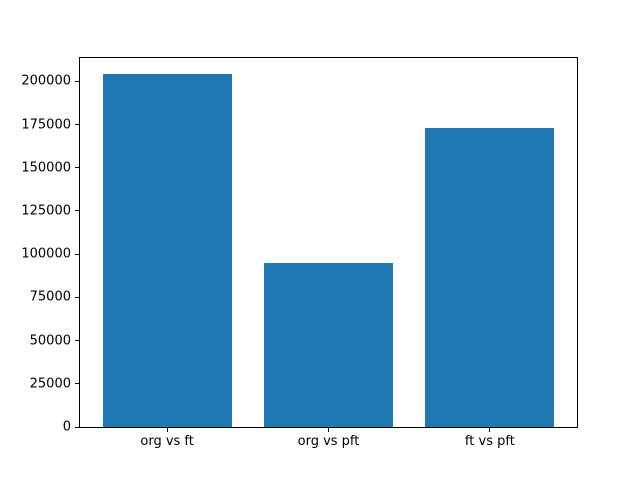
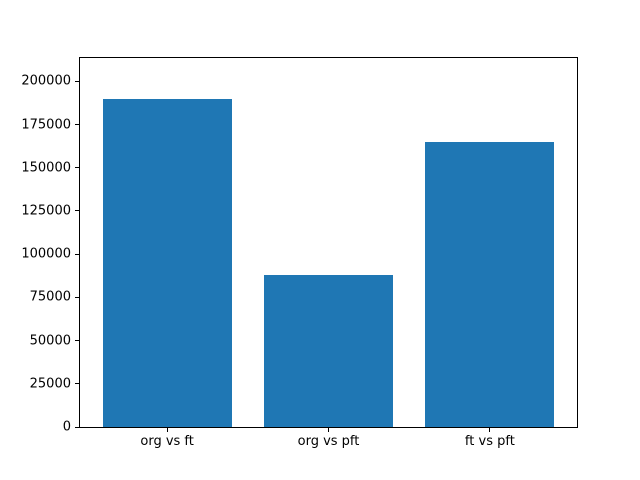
org vs ft: 204000 -> 190000
org vs pft: 95000 -> 88000
ft vs pft: 173000 -> 165000
